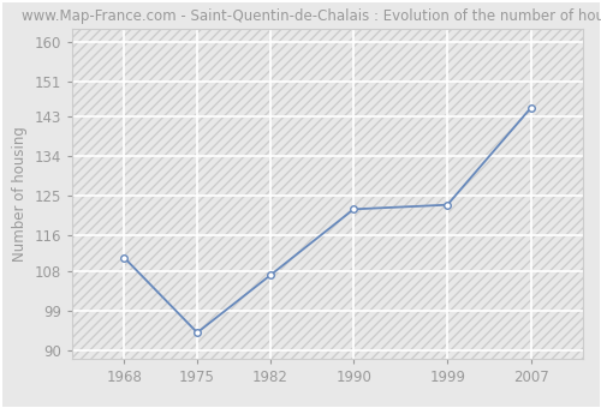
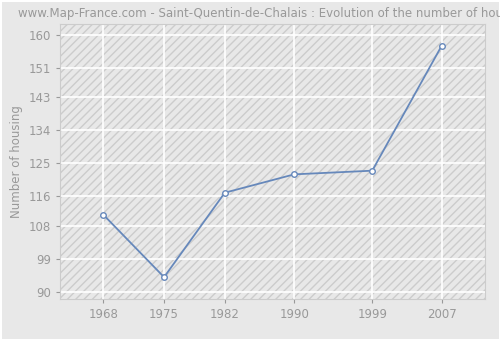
1982: 107 -> 117
2007: 145 -> 157
